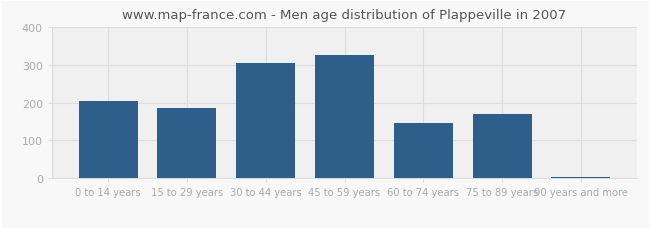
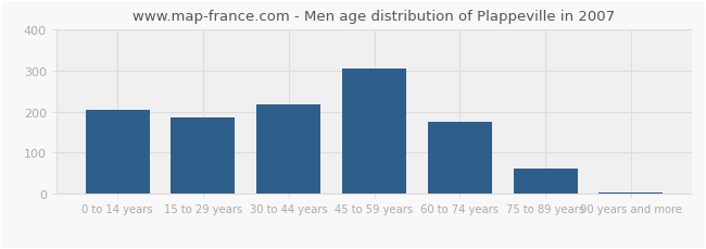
30 to 44 years: 305 -> 218
45 to 59 years: 325 -> 303
60 to 74 years: 145 -> 175
75 to 89 years: 170 -> 62
